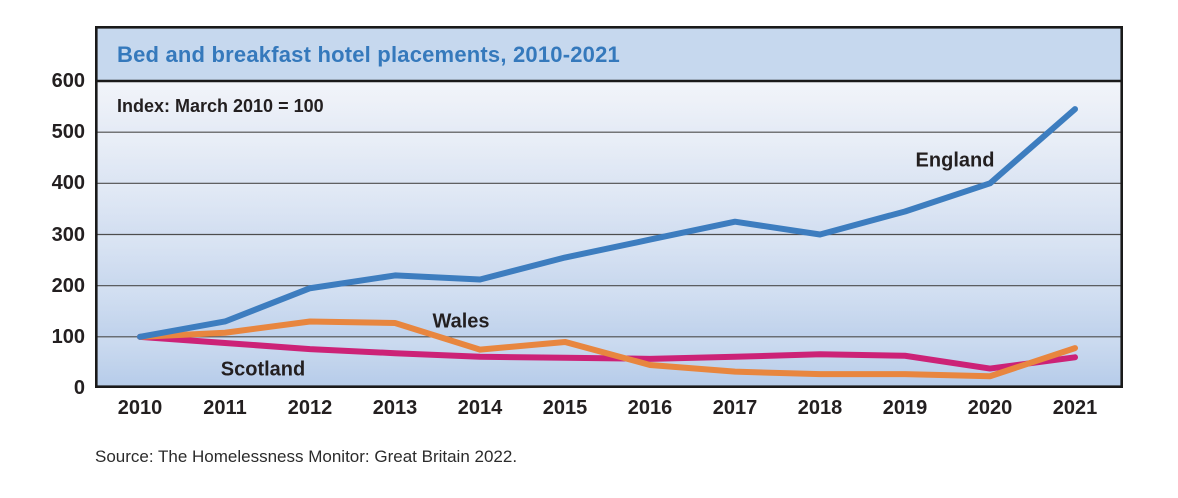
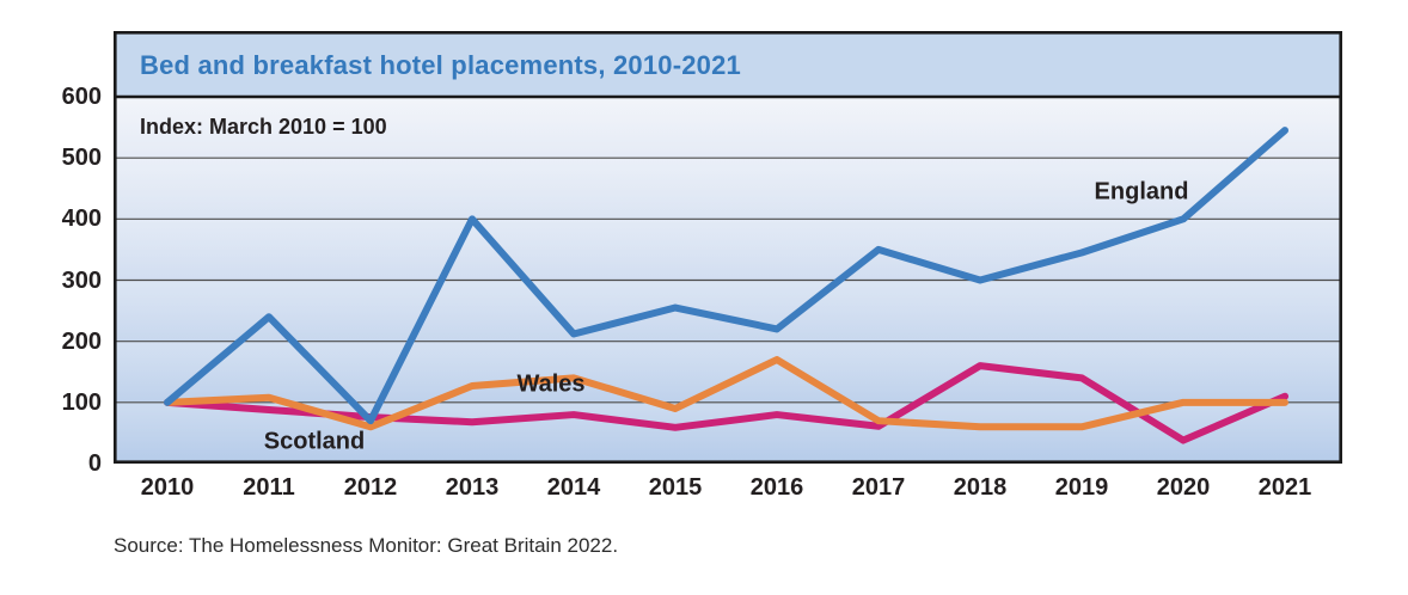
England/2011: 130 -> 240
England/2012: 200 -> 70
Wales/2012: 130 -> 60
England/2013: 220 -> 400
Wales/2014: 80 -> 140
Scotland/2014: 60 -> 80
England/2016: 290 -> 220
Wales/2016: 40 -> 170
Scotland/2016: 60 -> 80
England/2017: 320 -> 350
Wales/2017: 30 -> 70
Wales/2018: 30 -> 60
Scotland/2018: 70 -> 160
Wales/2019: 30 -> 60
Scotland/2019: 60 -> 140
Wales/2020: 20 -> 100
Wales/2021: 80 -> 100
Scotland/2021: 60 -> 110
